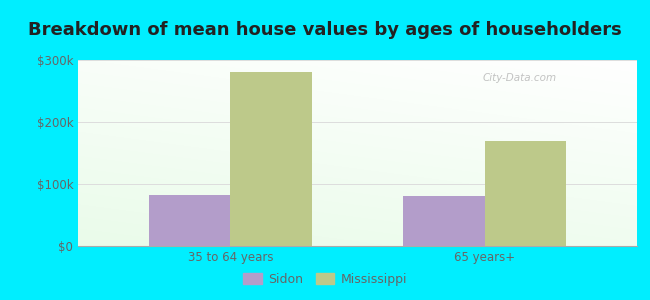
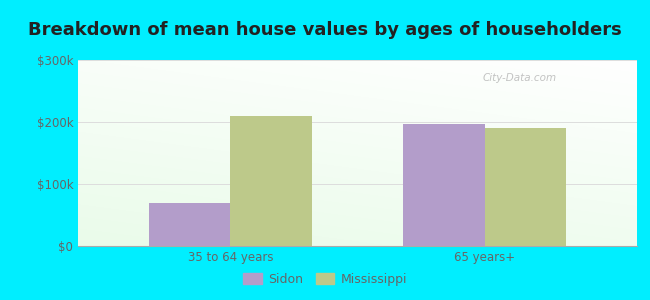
Sidon/35 to 64 years: $82k -> $70k
Mississippi/35 to 64 years: $280k -> $210k
Sidon/65 years+: $80k -> $197k
Mississippi/65 years+: $170k -> $190k
